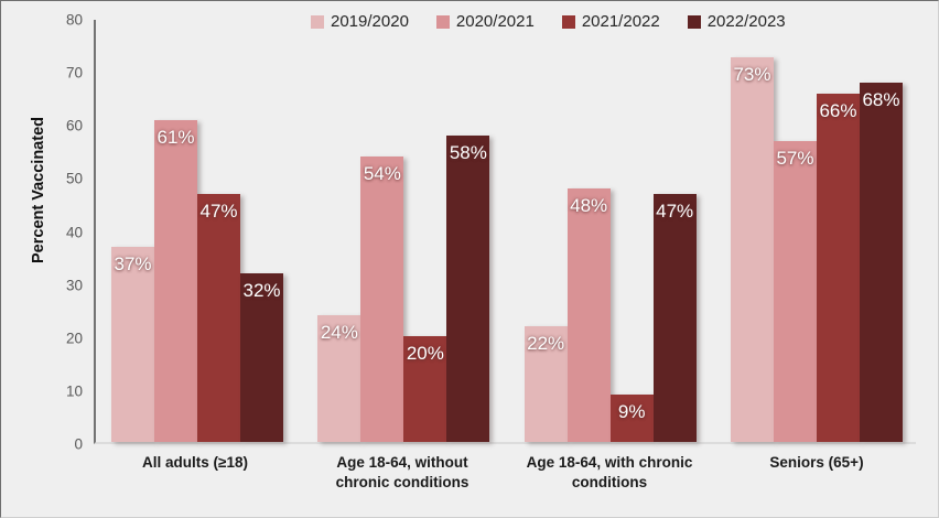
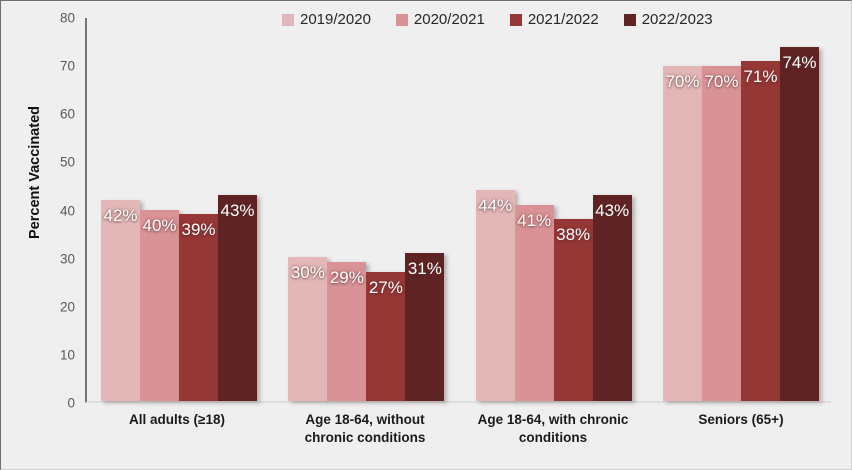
2019/2020/All adults (≥18): 37% -> 42%
2020/2021/All adults (≥18): 61% -> 40%
2021/2022/All adults (≥18): 47% -> 39%
2022/2023/All adults (≥18): 32% -> 43%
2019/2020/Age 18-64, without chronic conditions: 24% -> 30%
2020/2021/Age 18-64, without chronic conditions: 54% -> 29%
2021/2022/Age 18-64, without chronic conditions: 20% -> 27%
2022/2023/Age 18-64, without chronic conditions: 58% -> 31%
2019/2020/Age 18-64, with chronic conditions: 22% -> 44%
2020/2021/Age 18-64, with chronic conditions: 48% -> 41%
2021/2022/Age 18-64, with chronic conditions: 9% -> 38%
2022/2023/Age 18-64, with chronic conditions: 47% -> 43%
2019/2020/Seniors (65+): 73% -> 70%
2020/2021/Seniors (65+): 57% -> 70%
2021/2022/Seniors (65+): 66% -> 71%
2022/2023/Seniors (65+): 68% -> 74%
